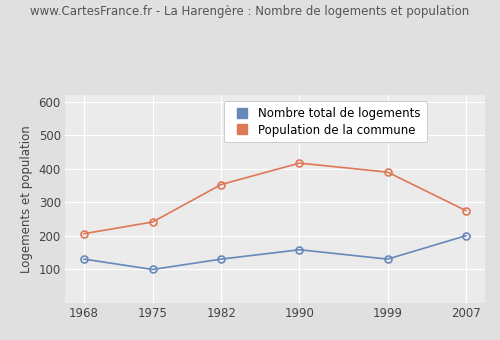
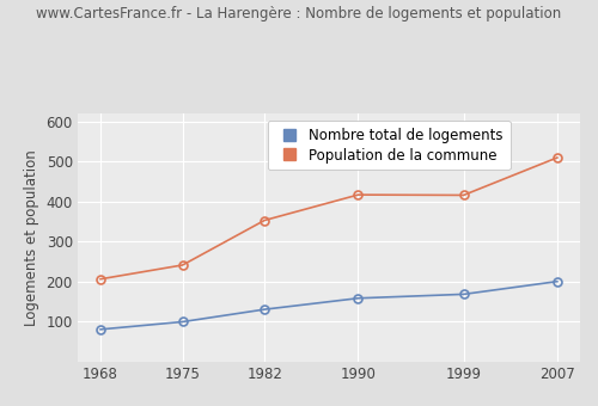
Nombre total de logements/1968: 130 -> 80
Nombre total de logements/1999: 130 -> 168
Population de la commune/1999: 390 -> 416
Population de la commune/2007: 275 -> 510
